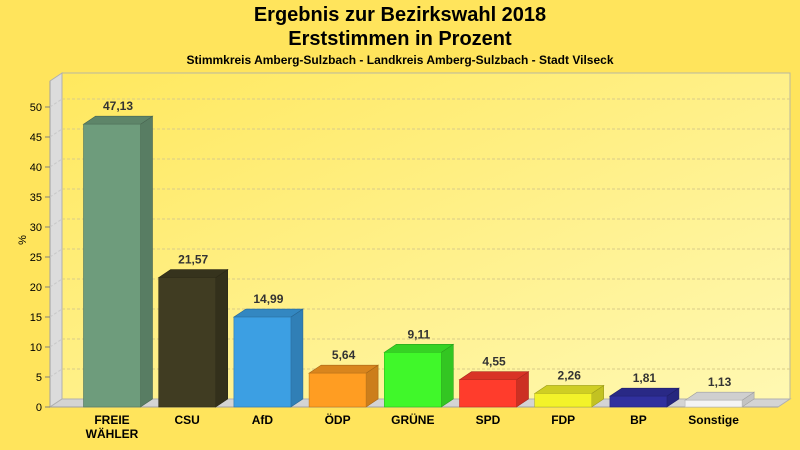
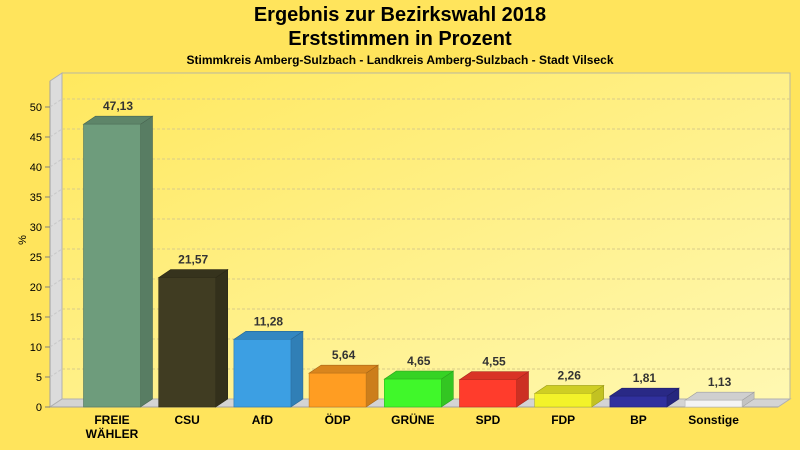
AfD: 14,99 -> 11,28
GRÜNE: 9,11 -> 4,65
